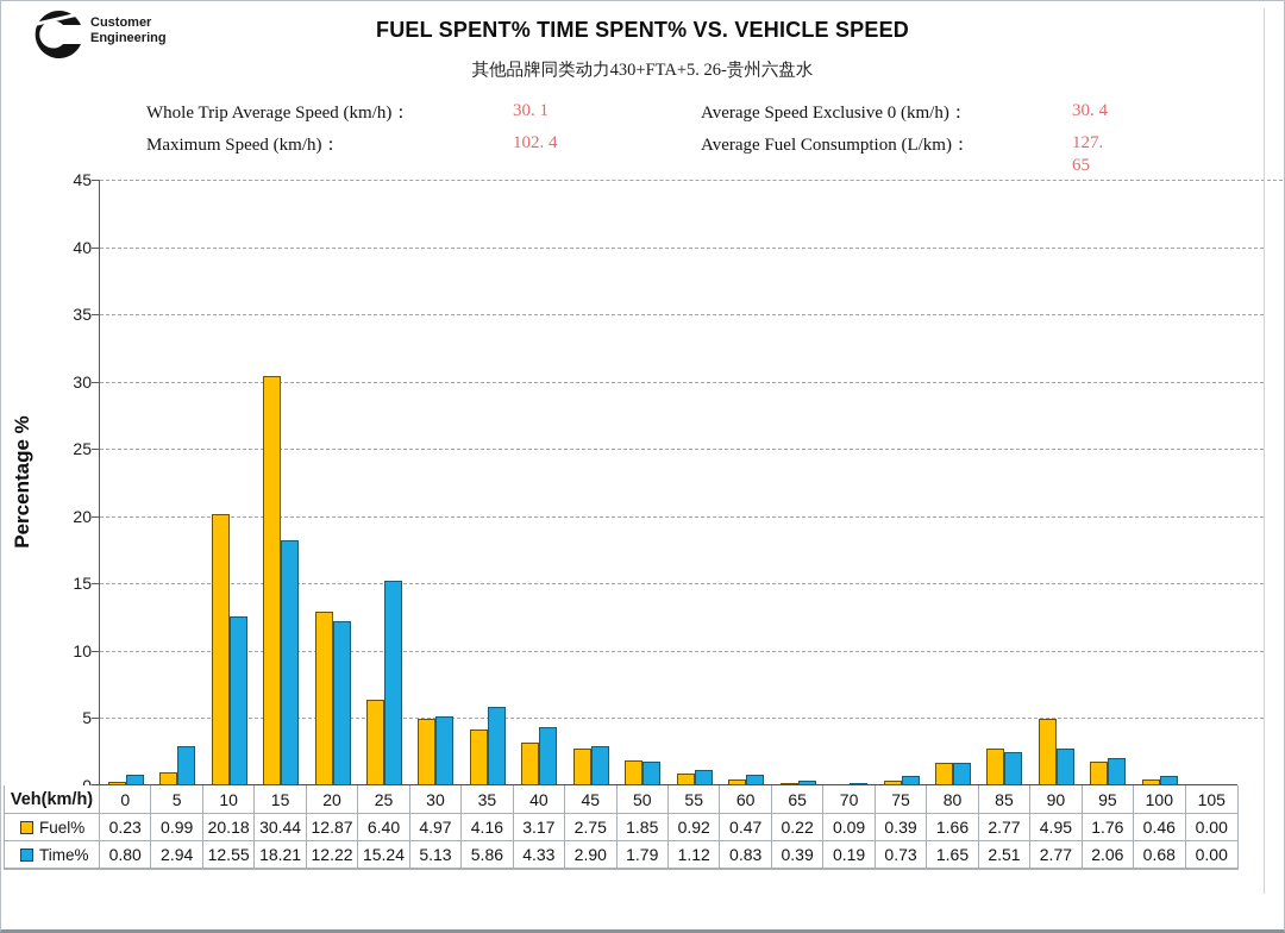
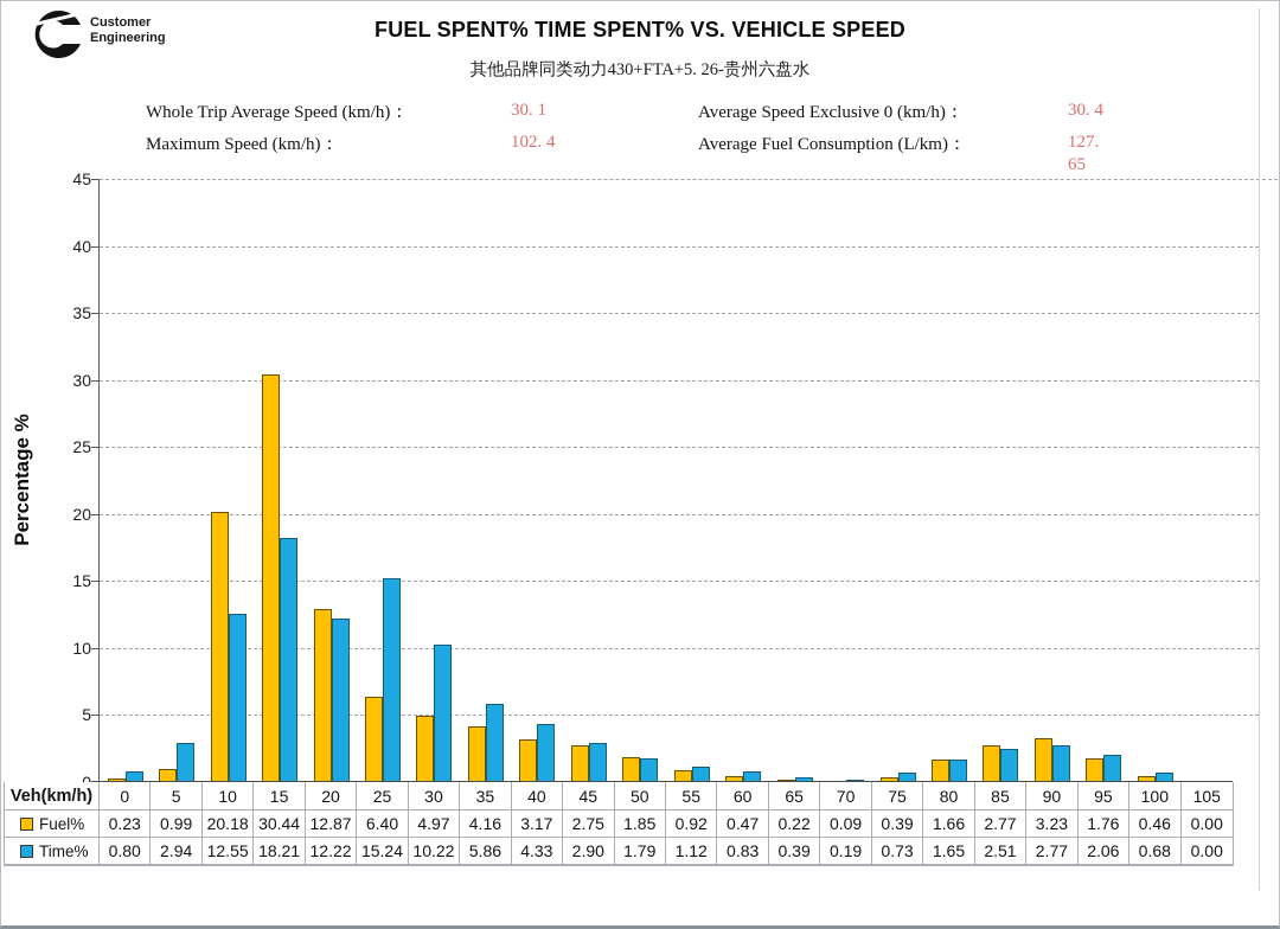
Time%/30: 5.13 -> 10.22
Fuel%/90: 4.95 -> 3.23
